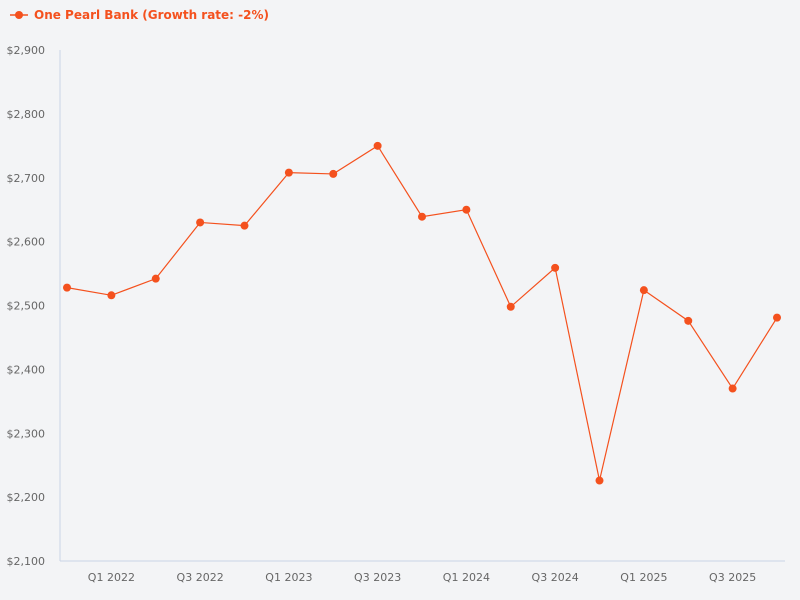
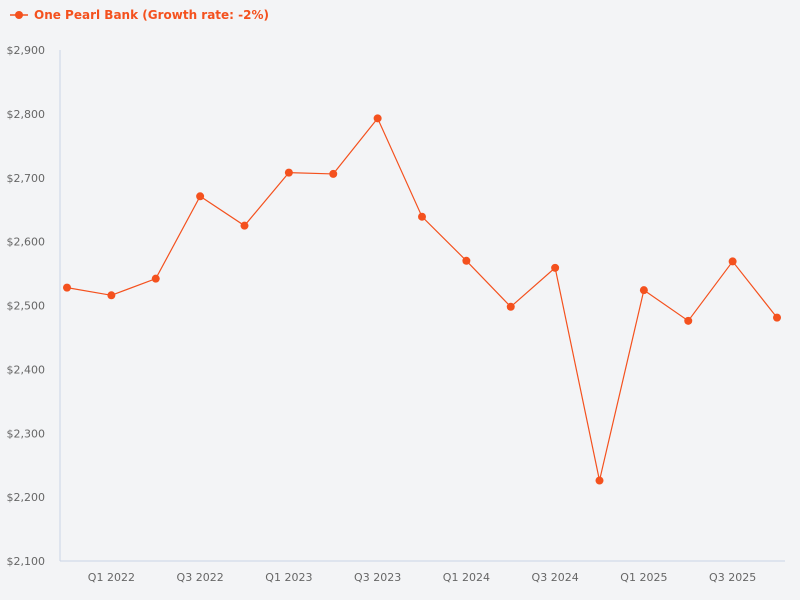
Q3 2022: $2630 -> $2670
Q3 2023: $2750 -> $2790
Q1 2024: $2650 -> $2570
Q3 2025: $2370 -> $2570
